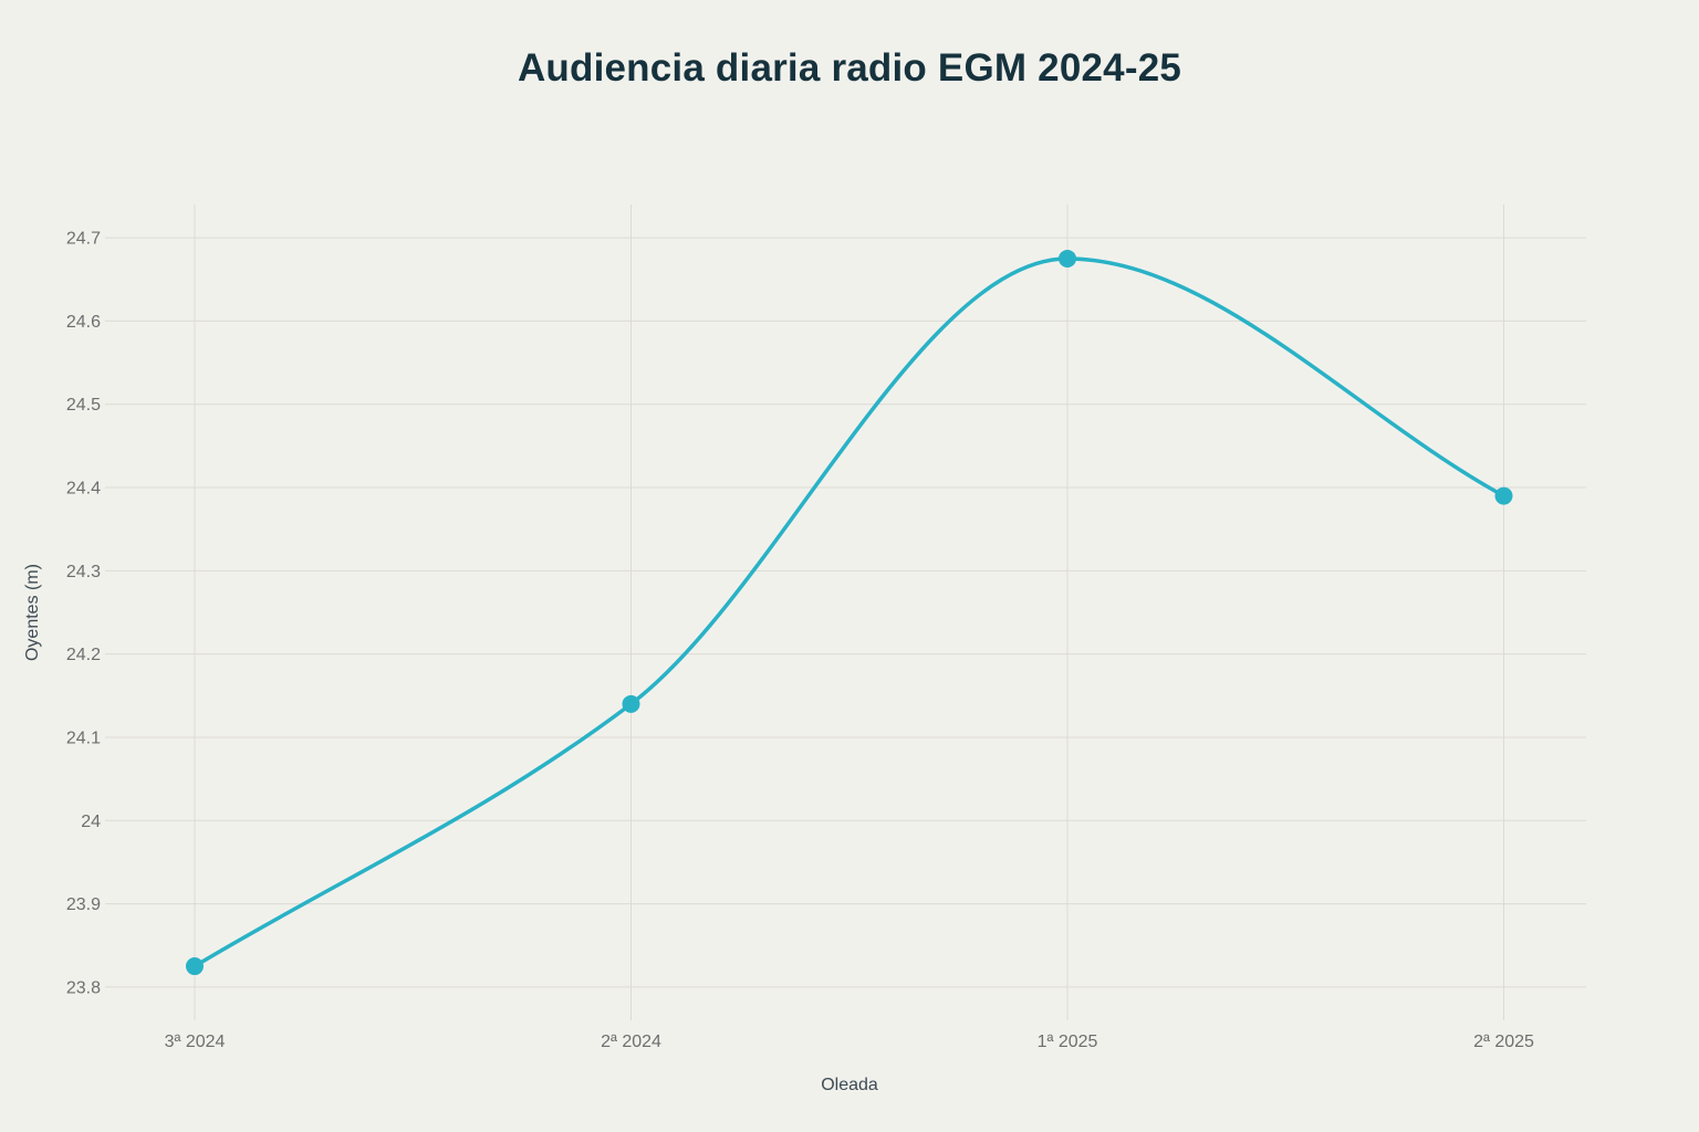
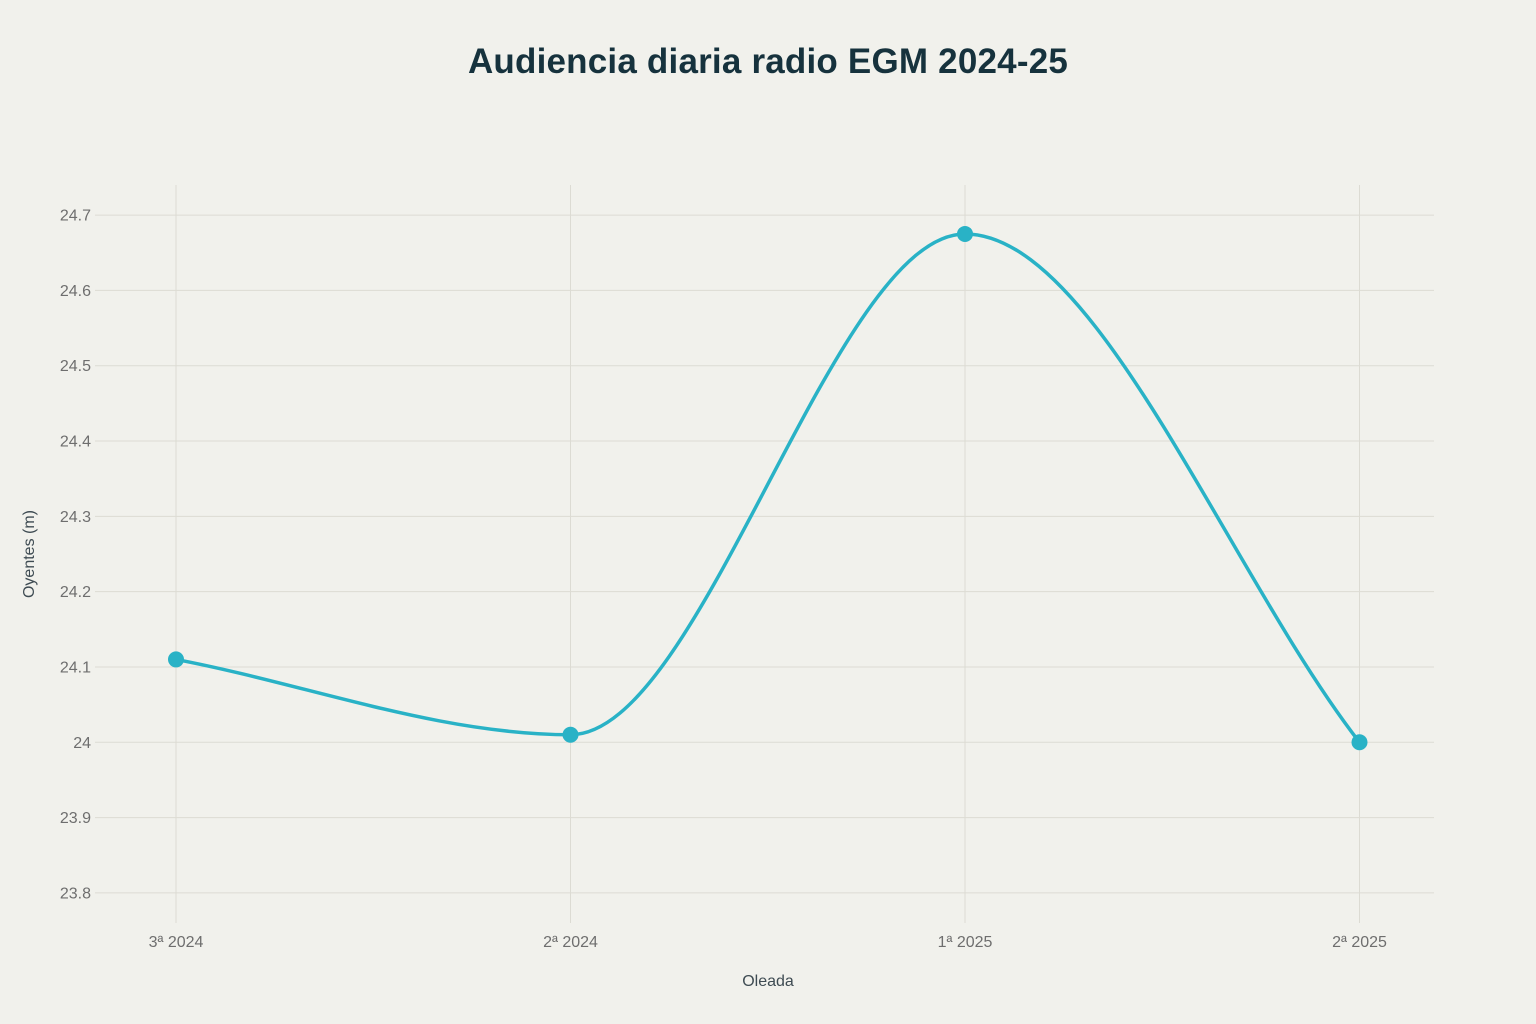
3ª 2024: 23.82 -> 24.11
2ª 2024: 24.14 -> 24.01
2ª 2025: 24.39 -> 24.00
